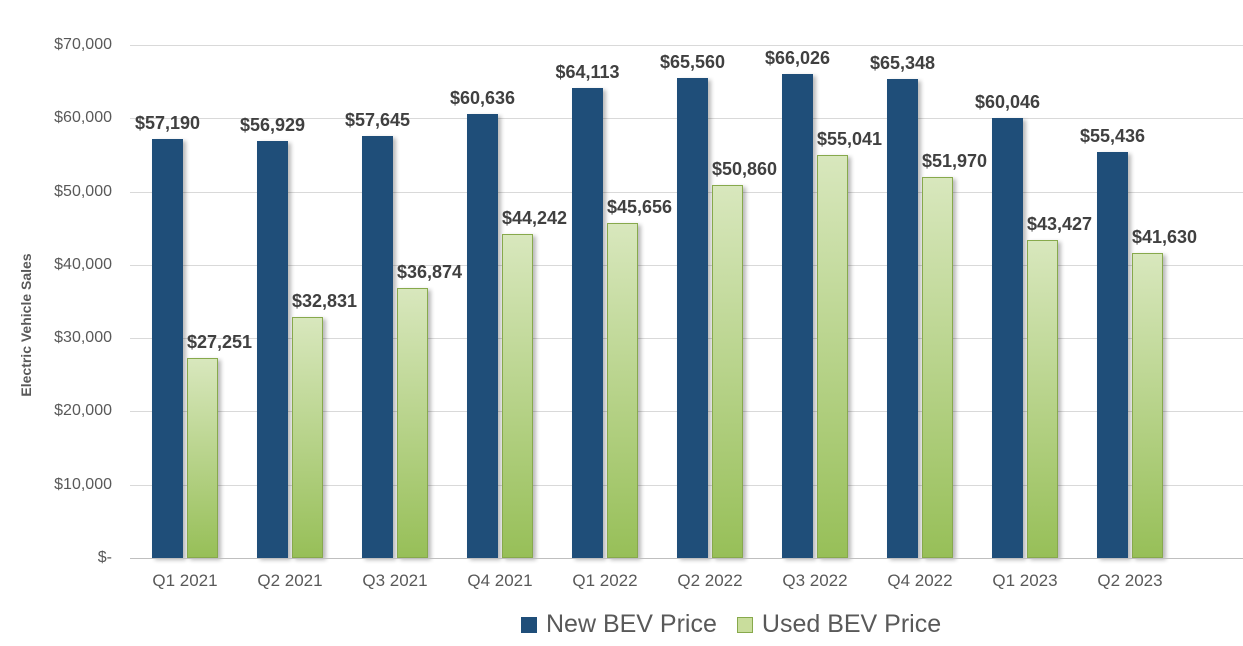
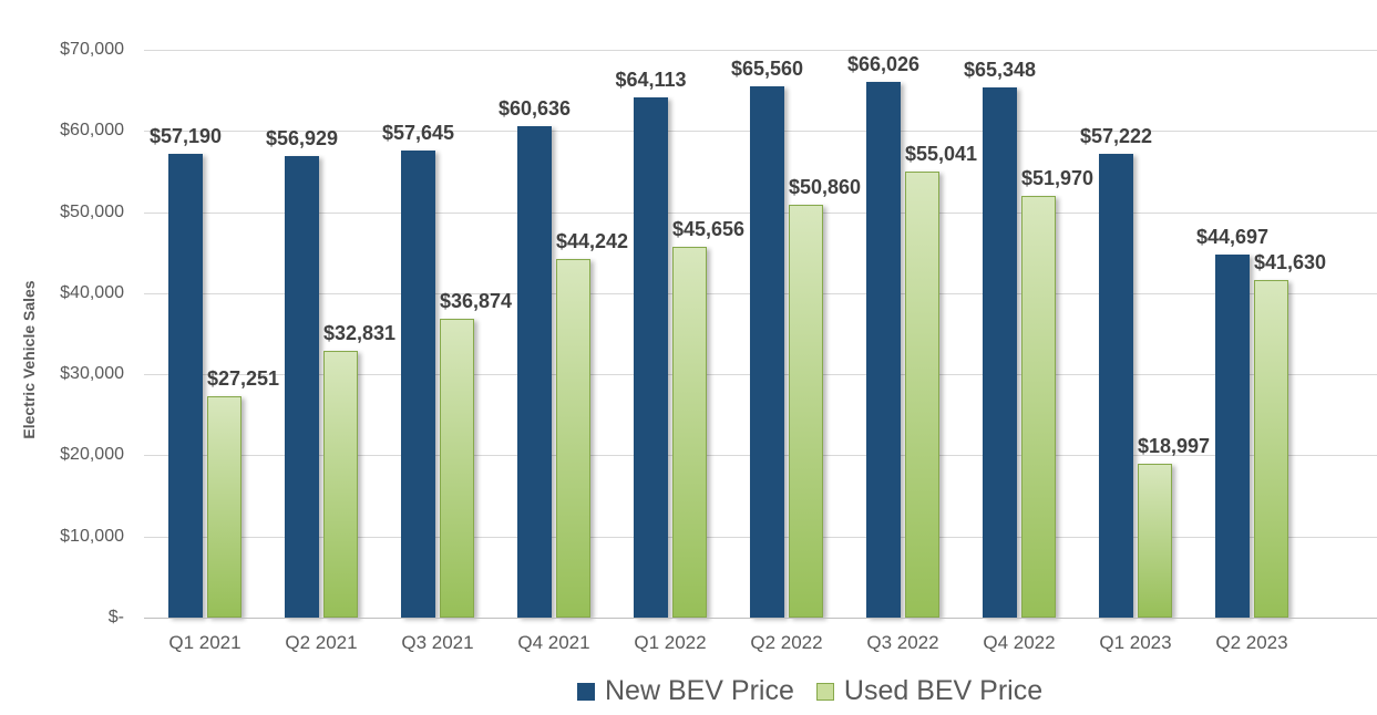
New BEV Price/Q1 2023: $60,046 -> $57,222
Used BEV Price/Q1 2023: $43,427 -> $18,997
New BEV Price/Q2 2023: $55,436 -> $44,697
